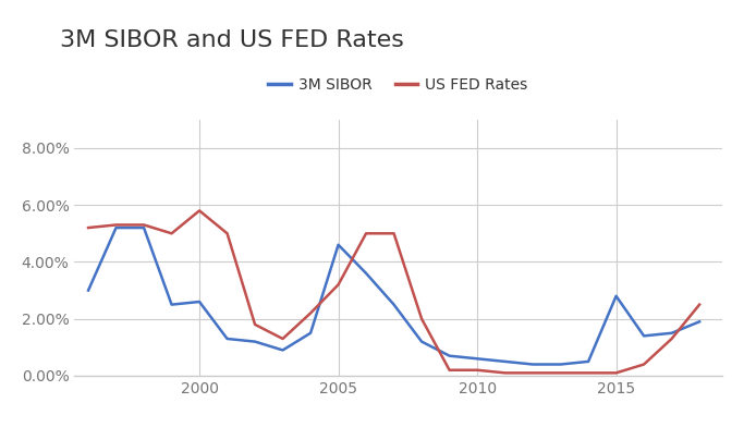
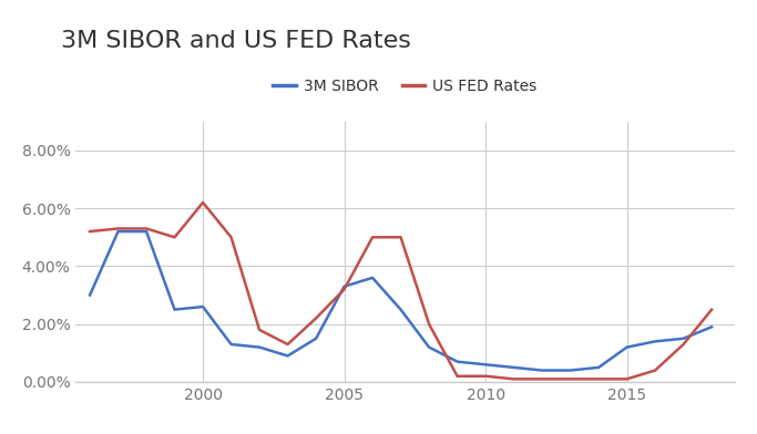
US FED Rates/2000: 5.8% -> 6.2%
3M SIBOR/2005: 4.6% -> 3.3%
3M SIBOR/2015: 2.8% -> 1.2%
